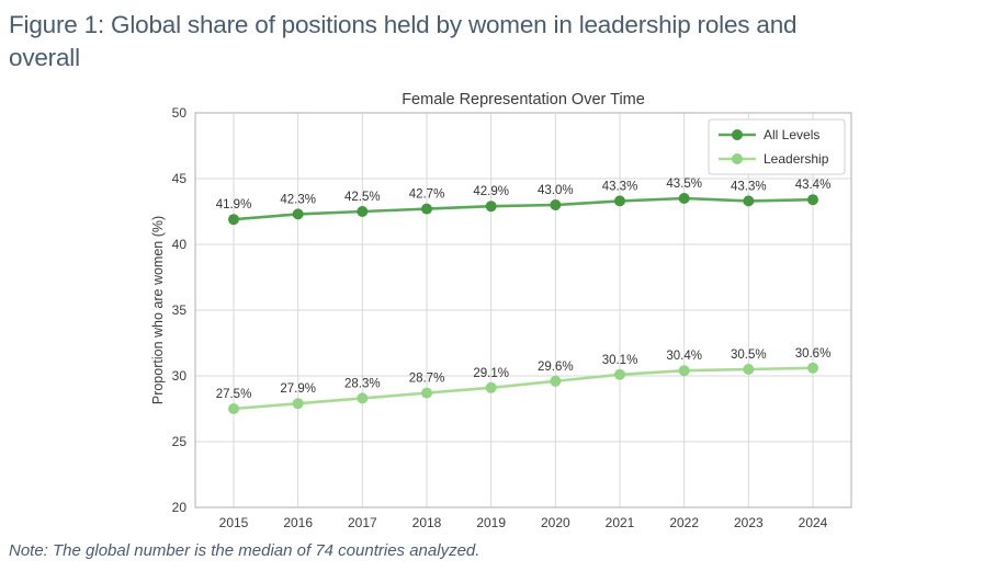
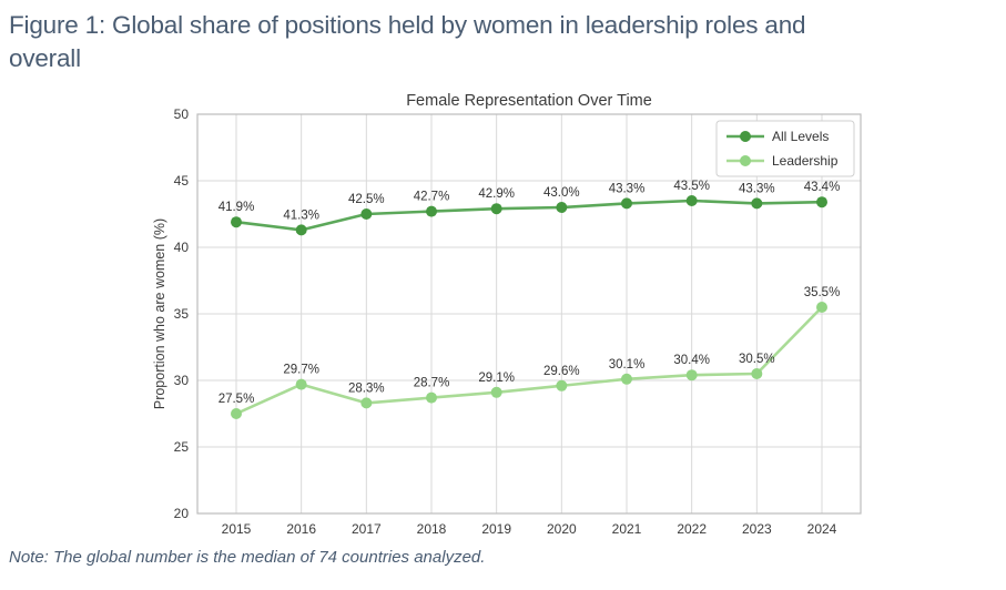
All Levels/2016: 42.3% -> 41.3%
Leadership/2016: 27.9% -> 29.7%
Leadership/2024: 30.6% -> 35.5%
